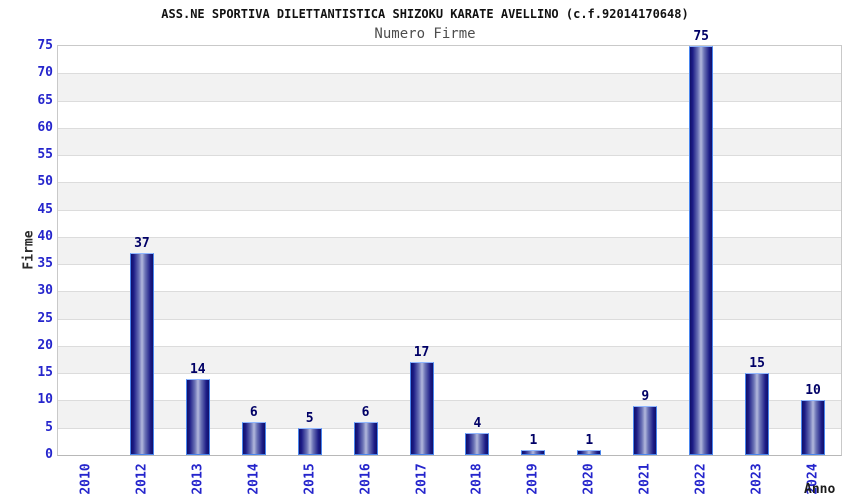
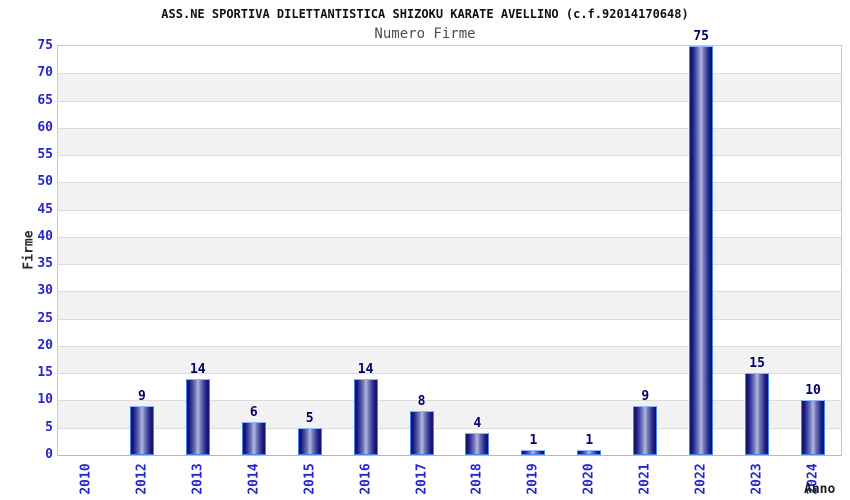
2012: 37 -> 9
2016: 6 -> 14
2017: 17 -> 8
